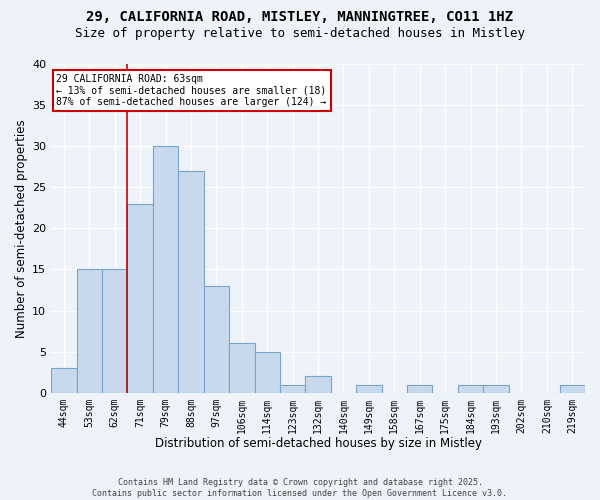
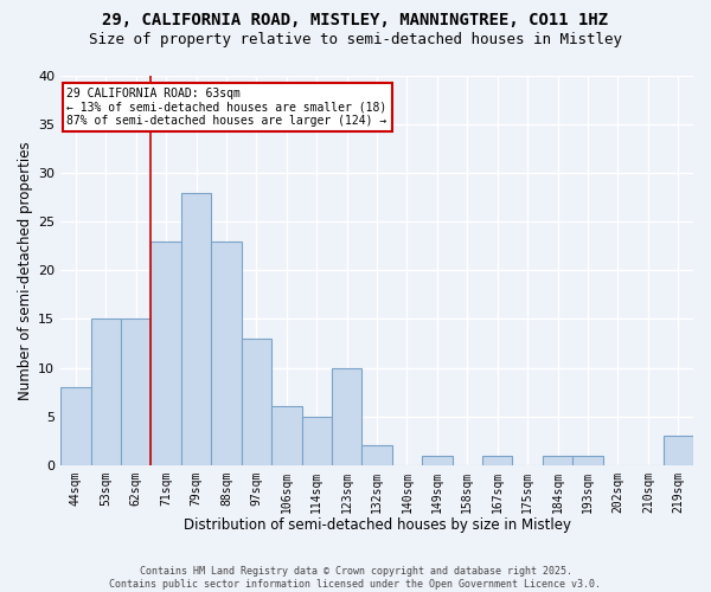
44sqm: 3 -> 8
79sqm: 30 -> 28
88sqm: 27 -> 23
123sqm: 1 -> 10
219sqm: 1 -> 3
